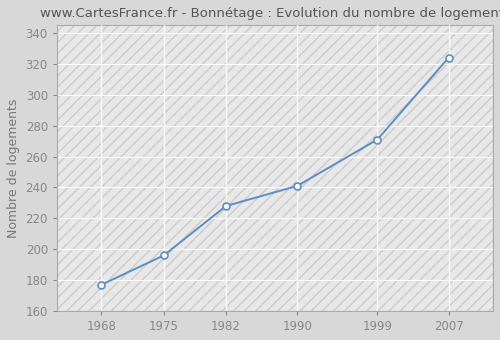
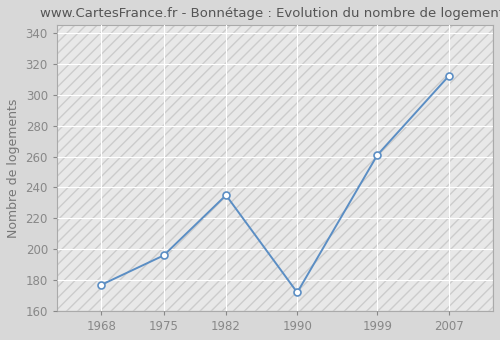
1982: 228 -> 235
1990: 241 -> 172
1999: 271 -> 261
2007: 324 -> 312
